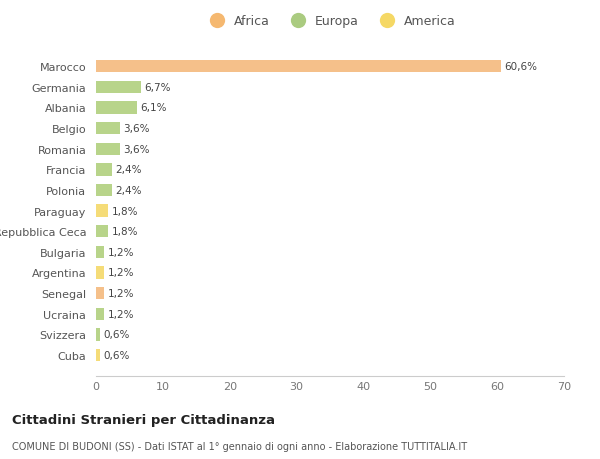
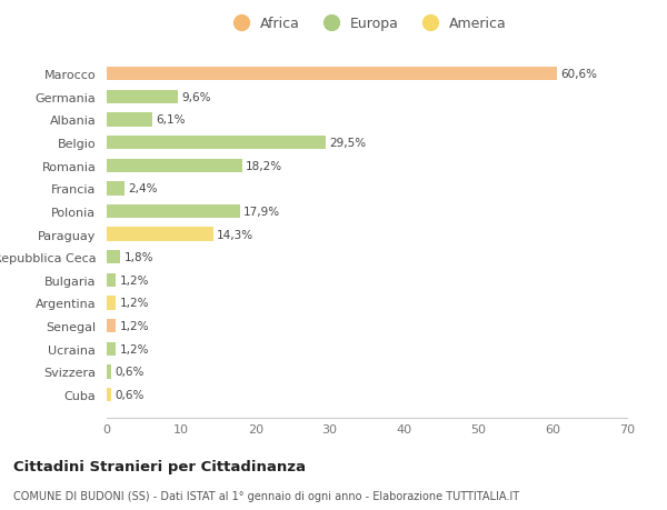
Germania: 6,7% -> 9,6%
Belgio: 3,6% -> 29,5%
Romania: 3,6% -> 18,2%
Polonia: 2,4% -> 17,9%
Paraguay: 1,8% -> 14,3%
